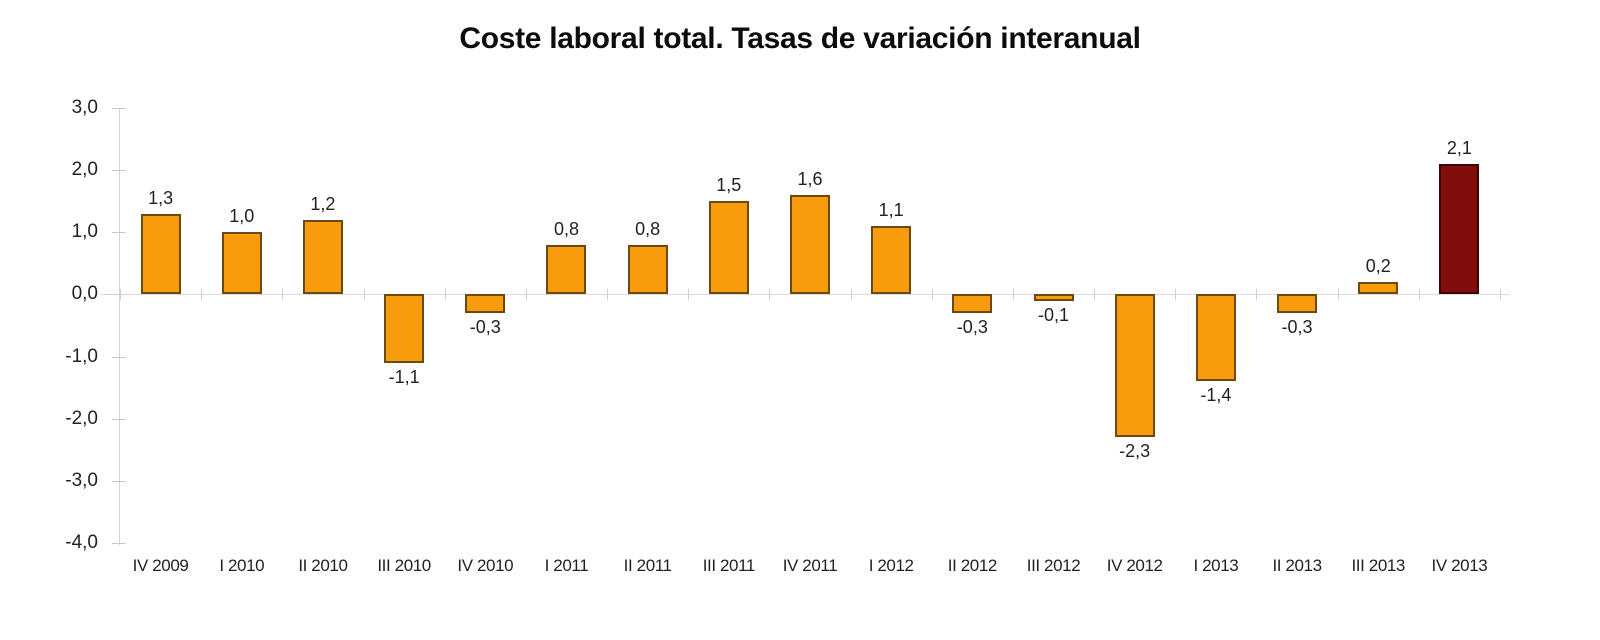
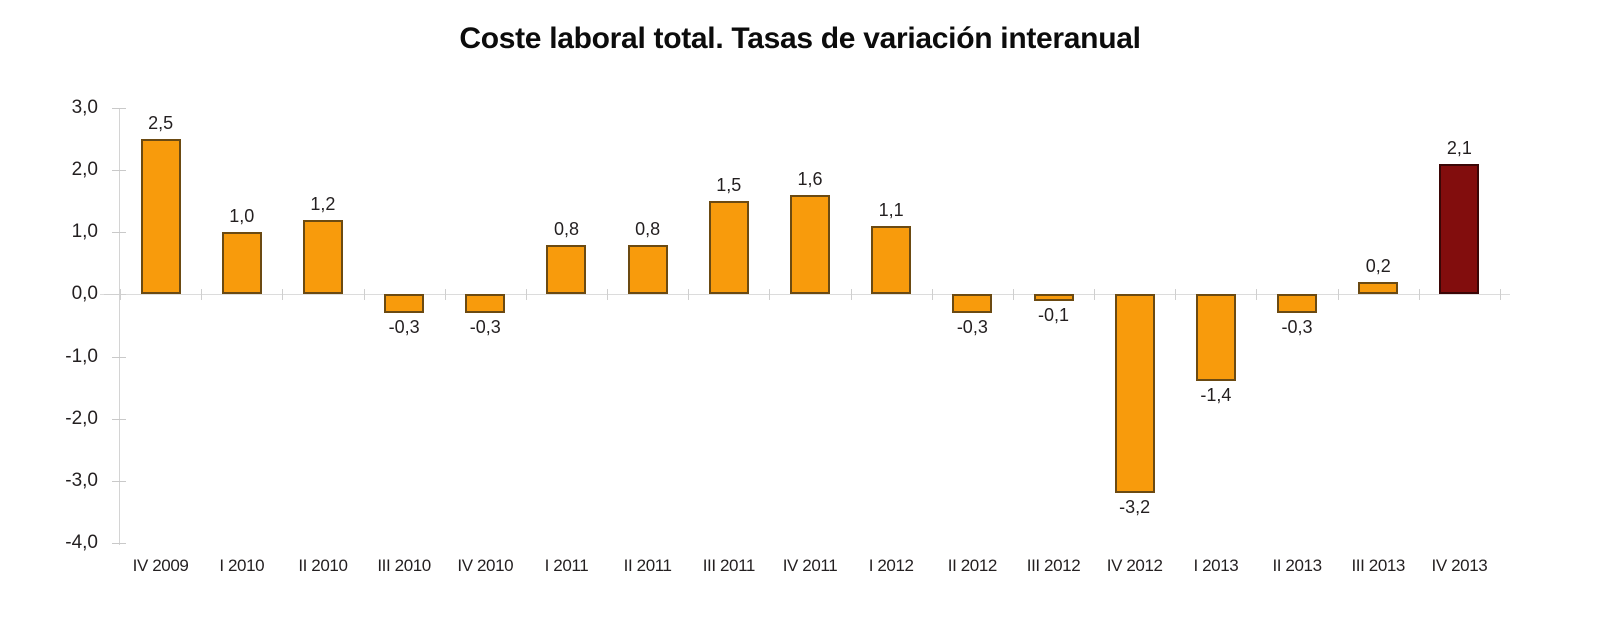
IV 2009: 1,3 -> 2,5
III 2010: -1,1 -> -0,3
IV 2012: -2,3 -> -3,2
